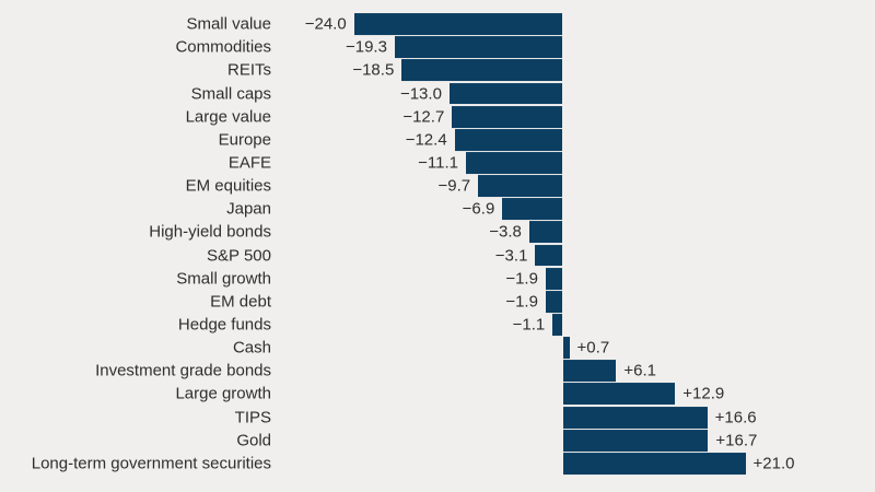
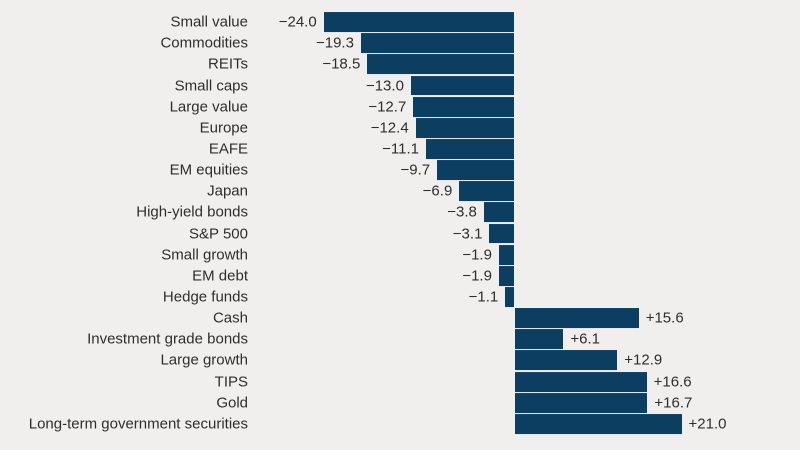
Cash: +0.7 -> +15.6
